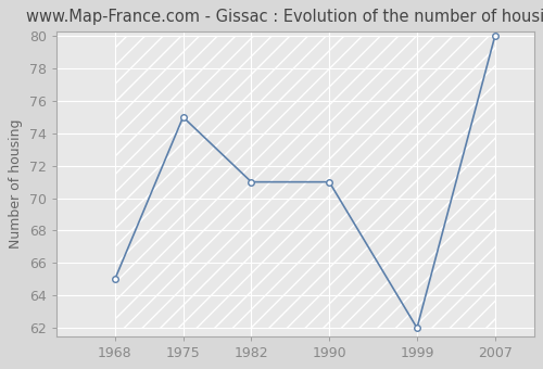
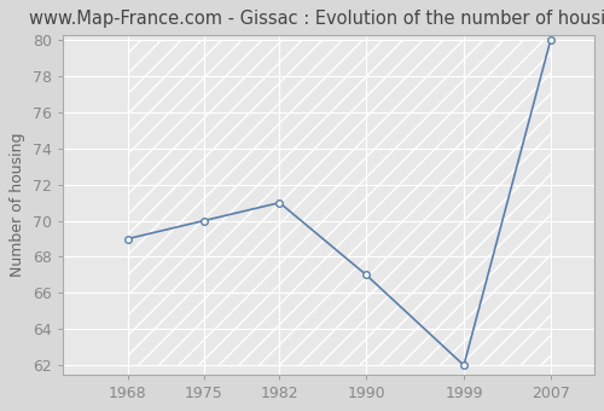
1968: 65 -> 69
1975: 75 -> 70
1990: 71 -> 67
